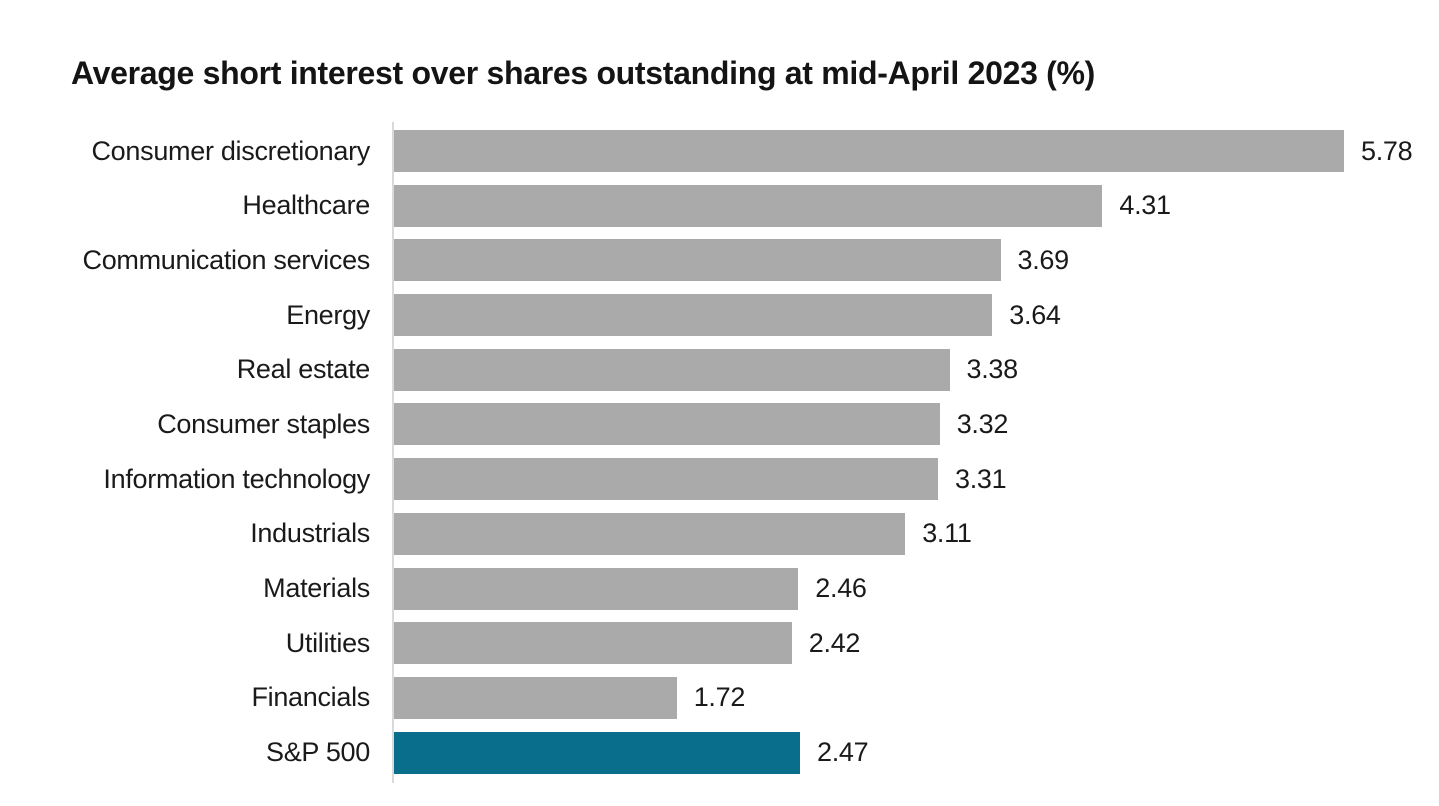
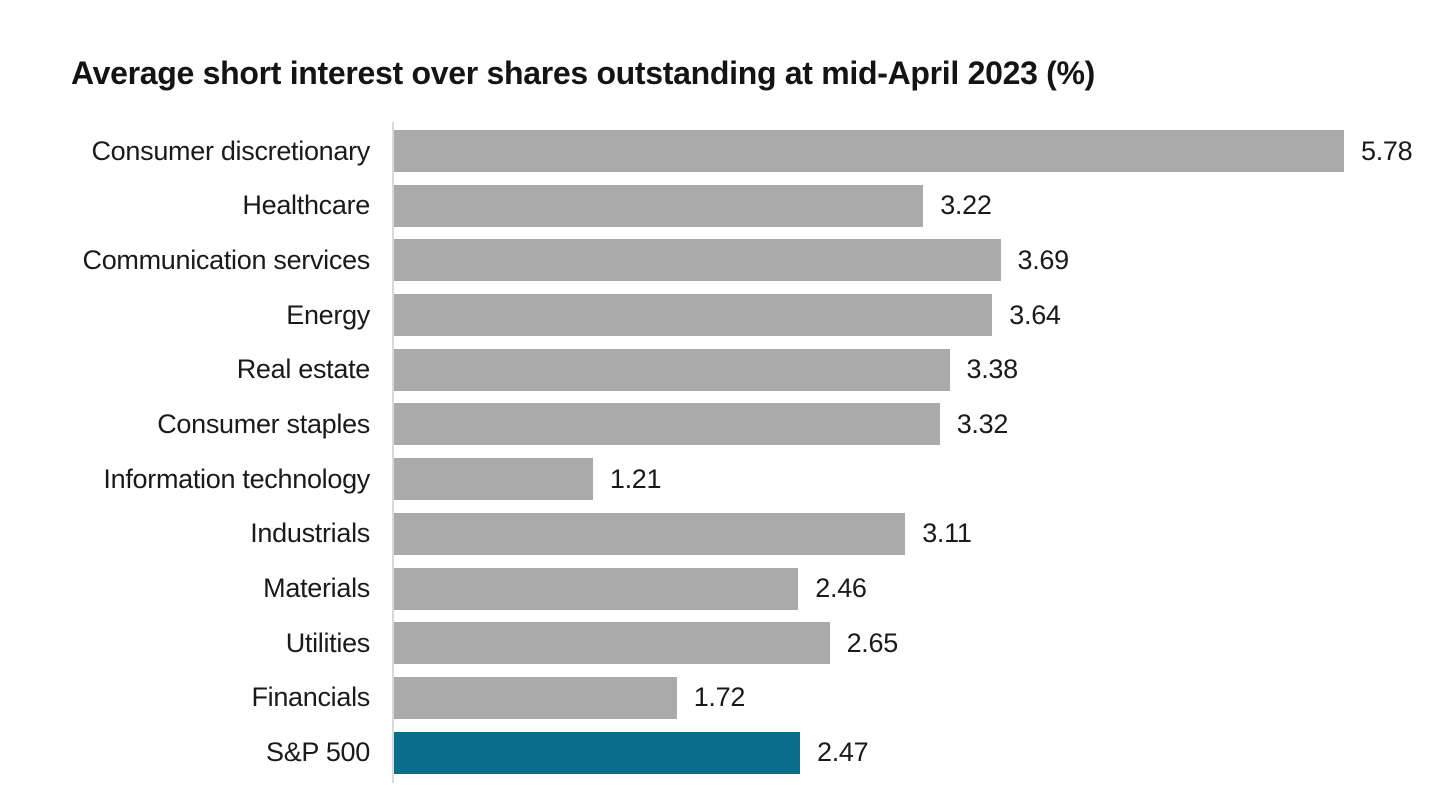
Healthcare: 4.31 -> 3.22
Information technology: 3.31 -> 1.21
Utilities: 2.42 -> 2.65
